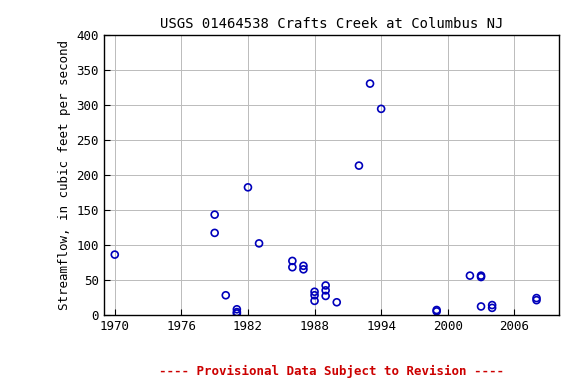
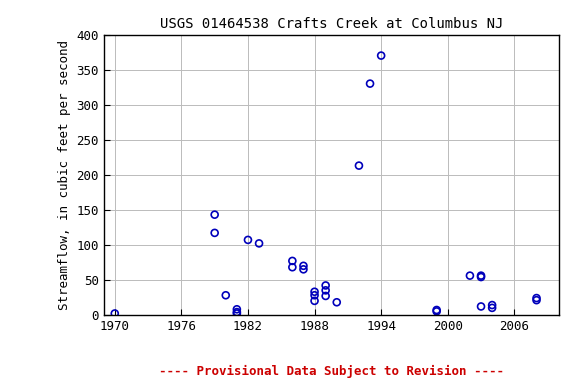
1970: 86 -> 2
1982: 182 -> 107
1994: 294 -> 370
